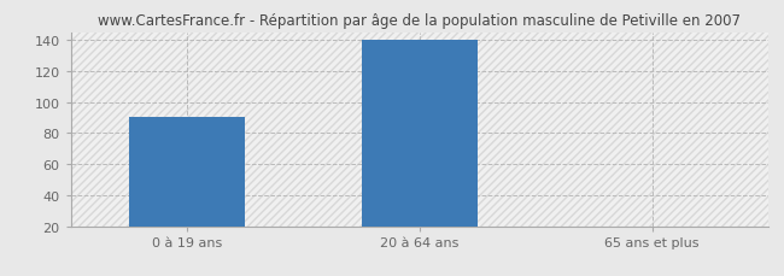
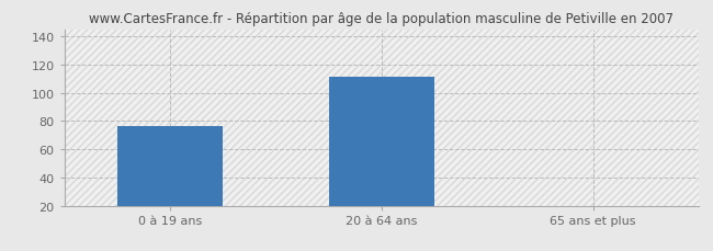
0 à 19 ans: 90 -> 76
20 à 64 ans: 140 -> 111
